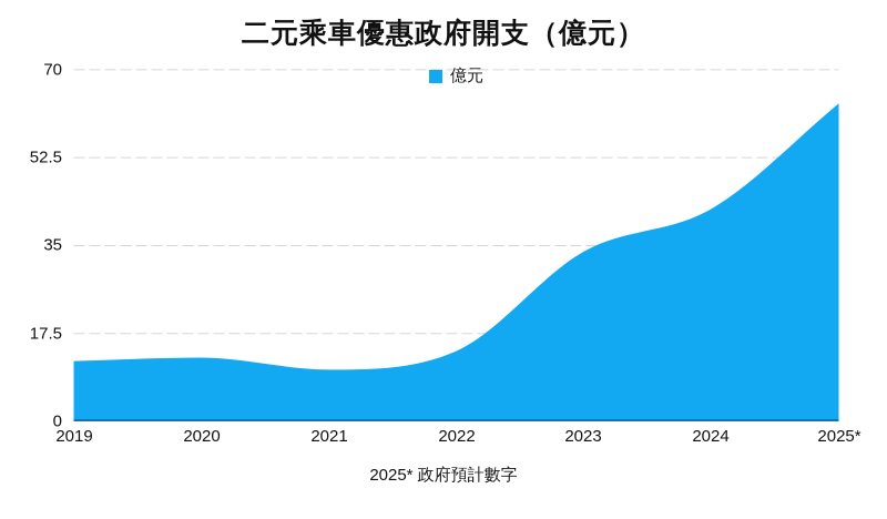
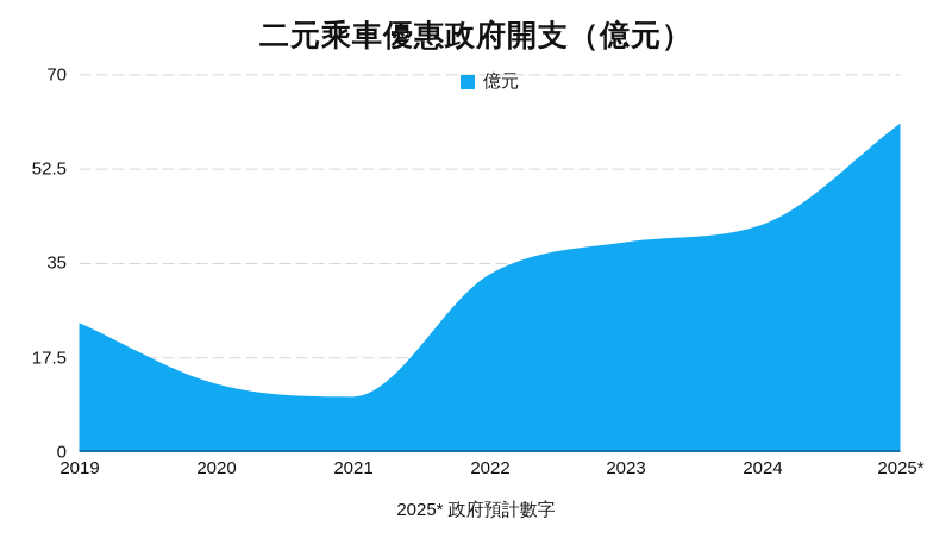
2019: 12 -> 24
2022: 14 -> 33
2023: 34 -> 39
2025*: 63 -> 61
